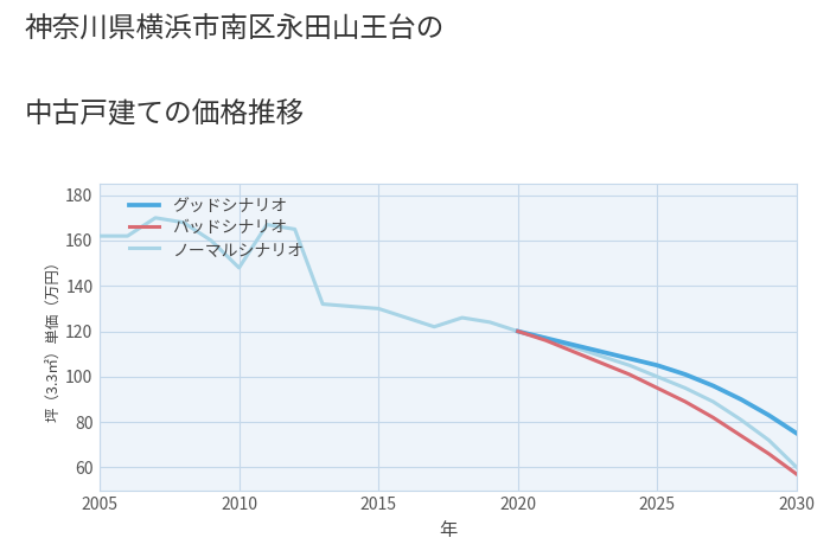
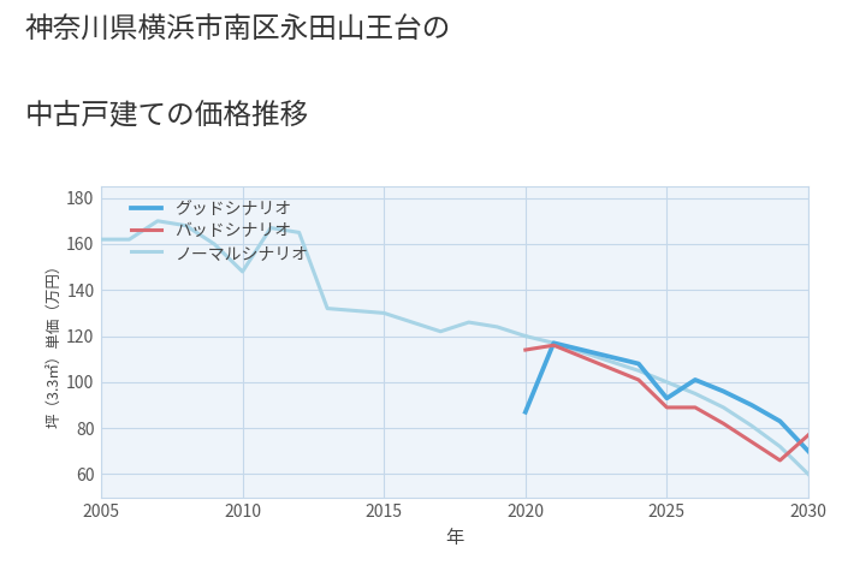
グッドシナリオ/2020: 120 -> 87
バッドシナリオ/2020: 120 -> 114
グッドシナリオ/2025: 105 -> 93
バッドシナリオ/2025: 95 -> 89
グッドシナリオ/2030: 75 -> 70
バッドシナリオ/2030: 57 -> 77
